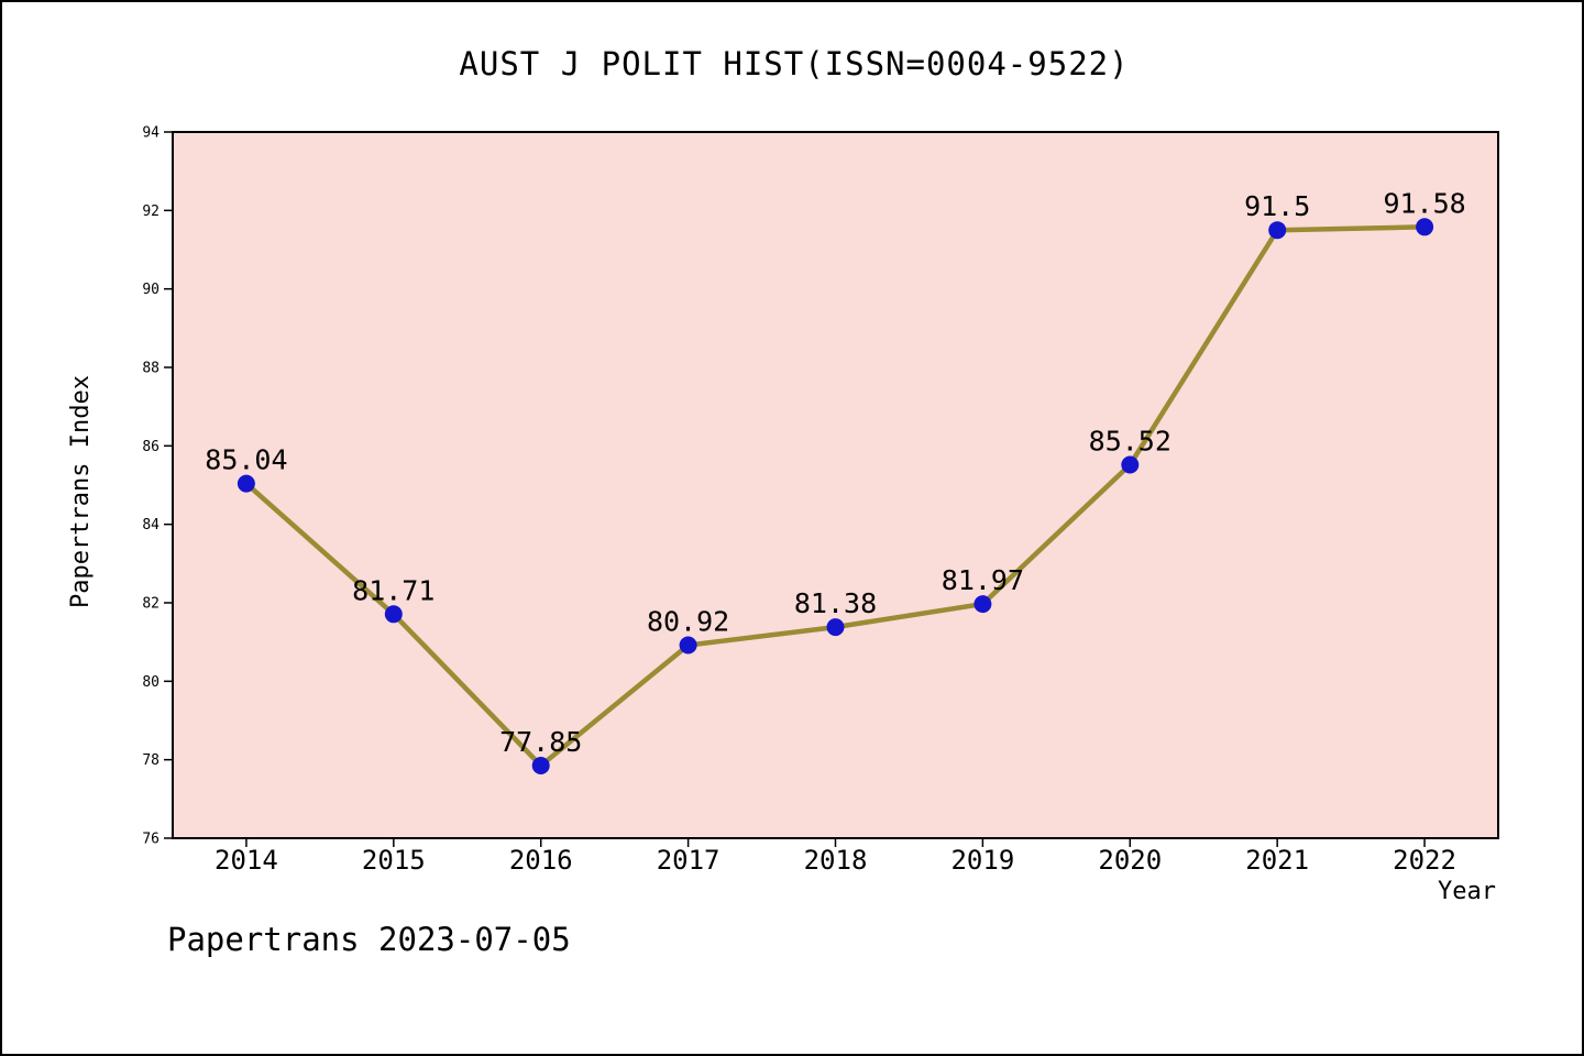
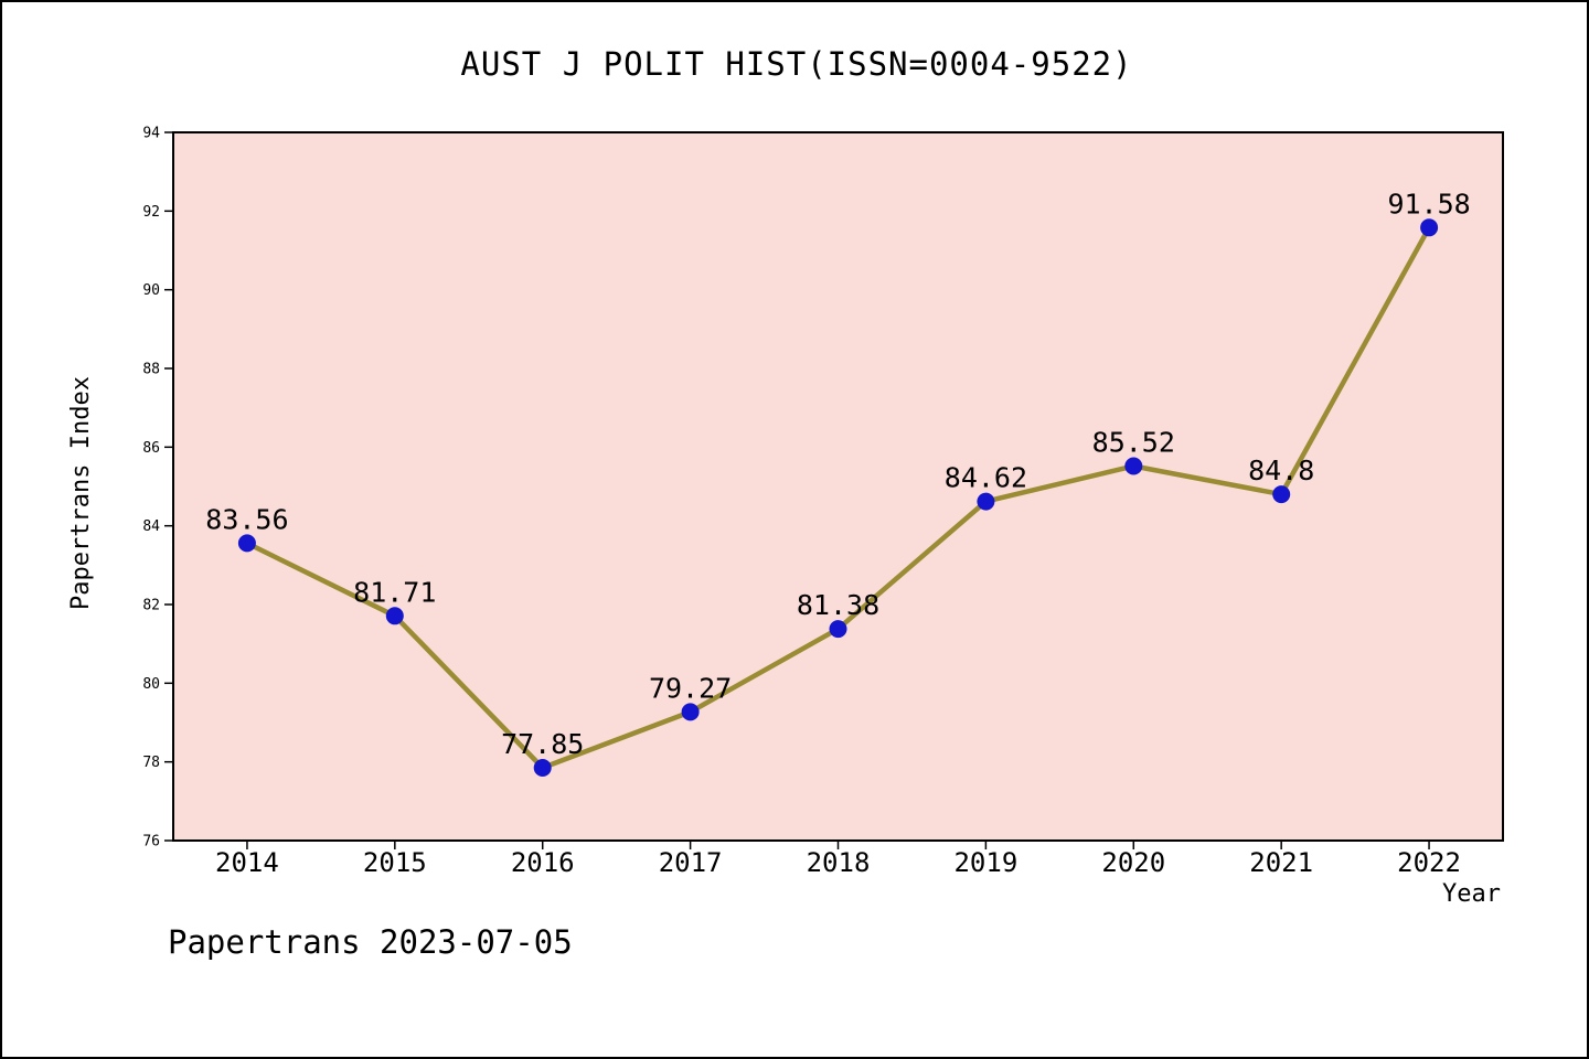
2014: 85.04 -> 83.56
2017: 80.92 -> 79.27
2019: 81.97 -> 84.62
2021: 91.5 -> 84.8
